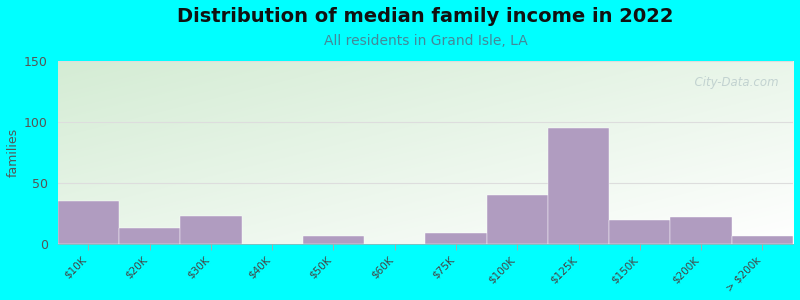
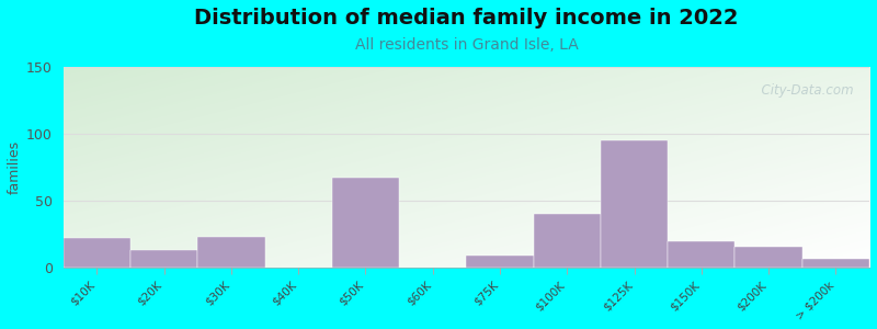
$10K: 35 -> 22
$50K: 7 -> 67
$200K: 22 -> 16
